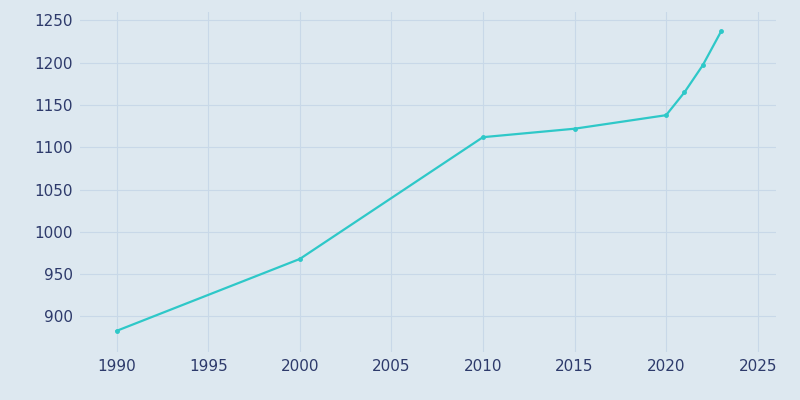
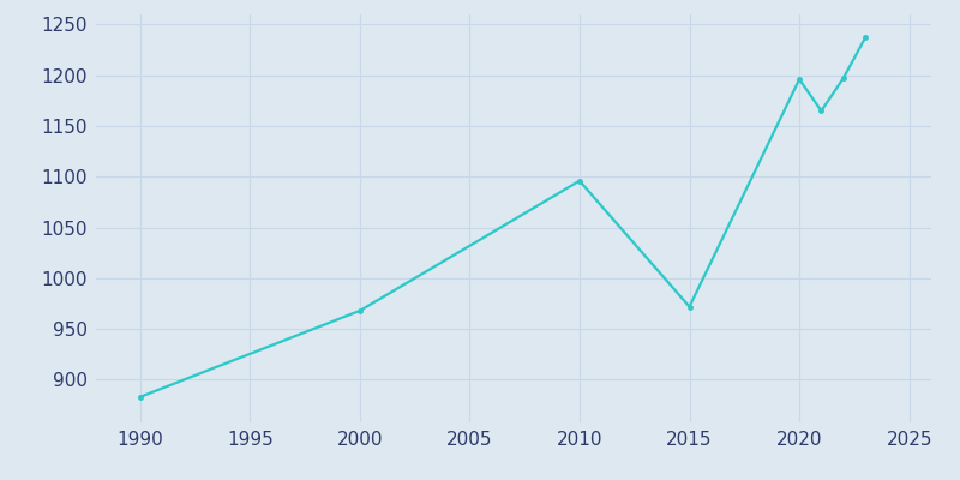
2010: 1112 -> 1096
2015: 1122 -> 972
2020: 1138 -> 1196
